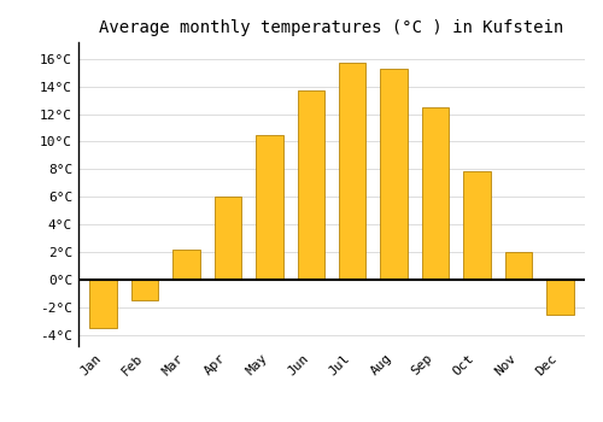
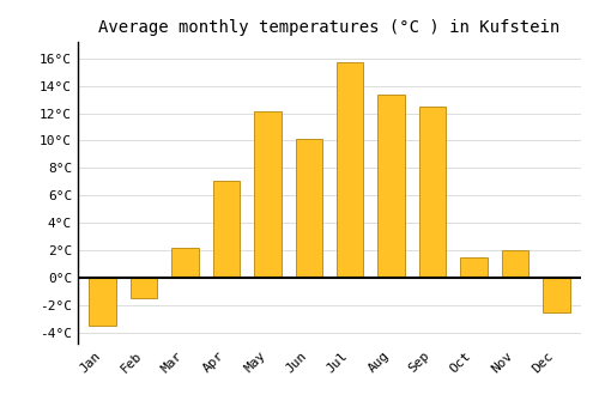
Apr: 6.0°C -> 7.1°C
May: 10.5°C -> 12.1°C
Jun: 13.7°C -> 10.1°C
Aug: 15.3°C -> 13.4°C
Oct: 7.9°C -> 1.5°C
